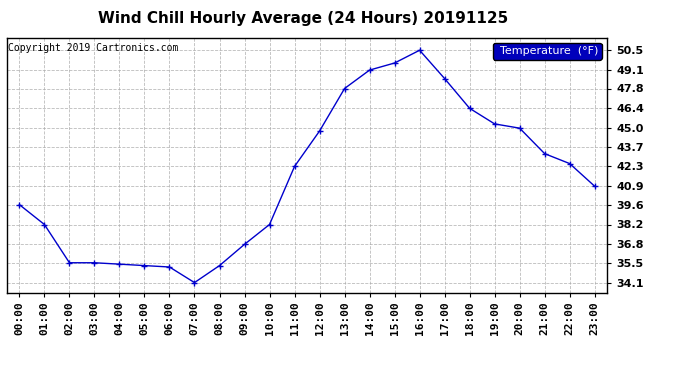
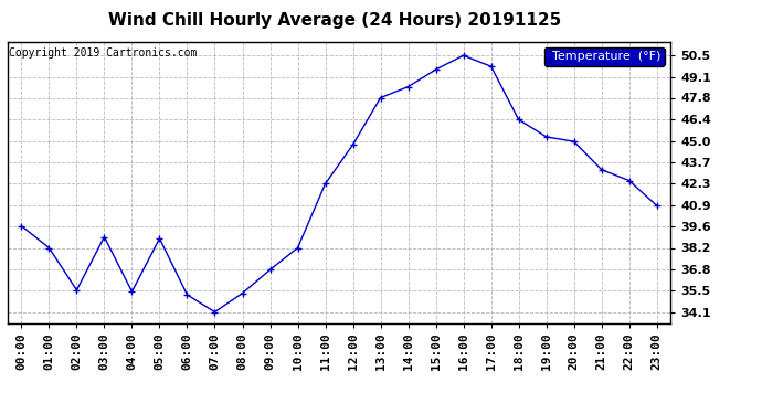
03:00: 35.5 -> 38.9
05:00: 35.3 -> 38.8
14:00: 49.1 -> 48.5
17:00: 48.5 -> 49.8
